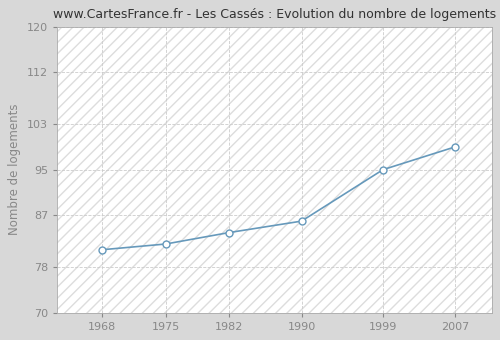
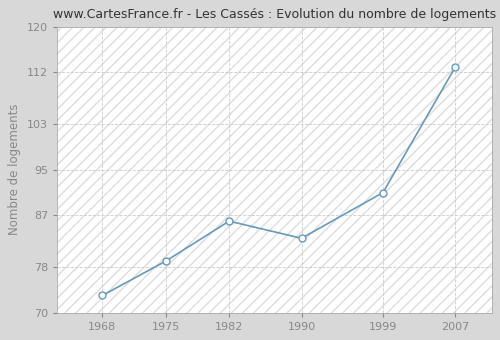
1968: 81 -> 73
1975: 82 -> 79
1982: 84 -> 86
1990: 86 -> 83
1999: 95 -> 91
2007: 99 -> 113
